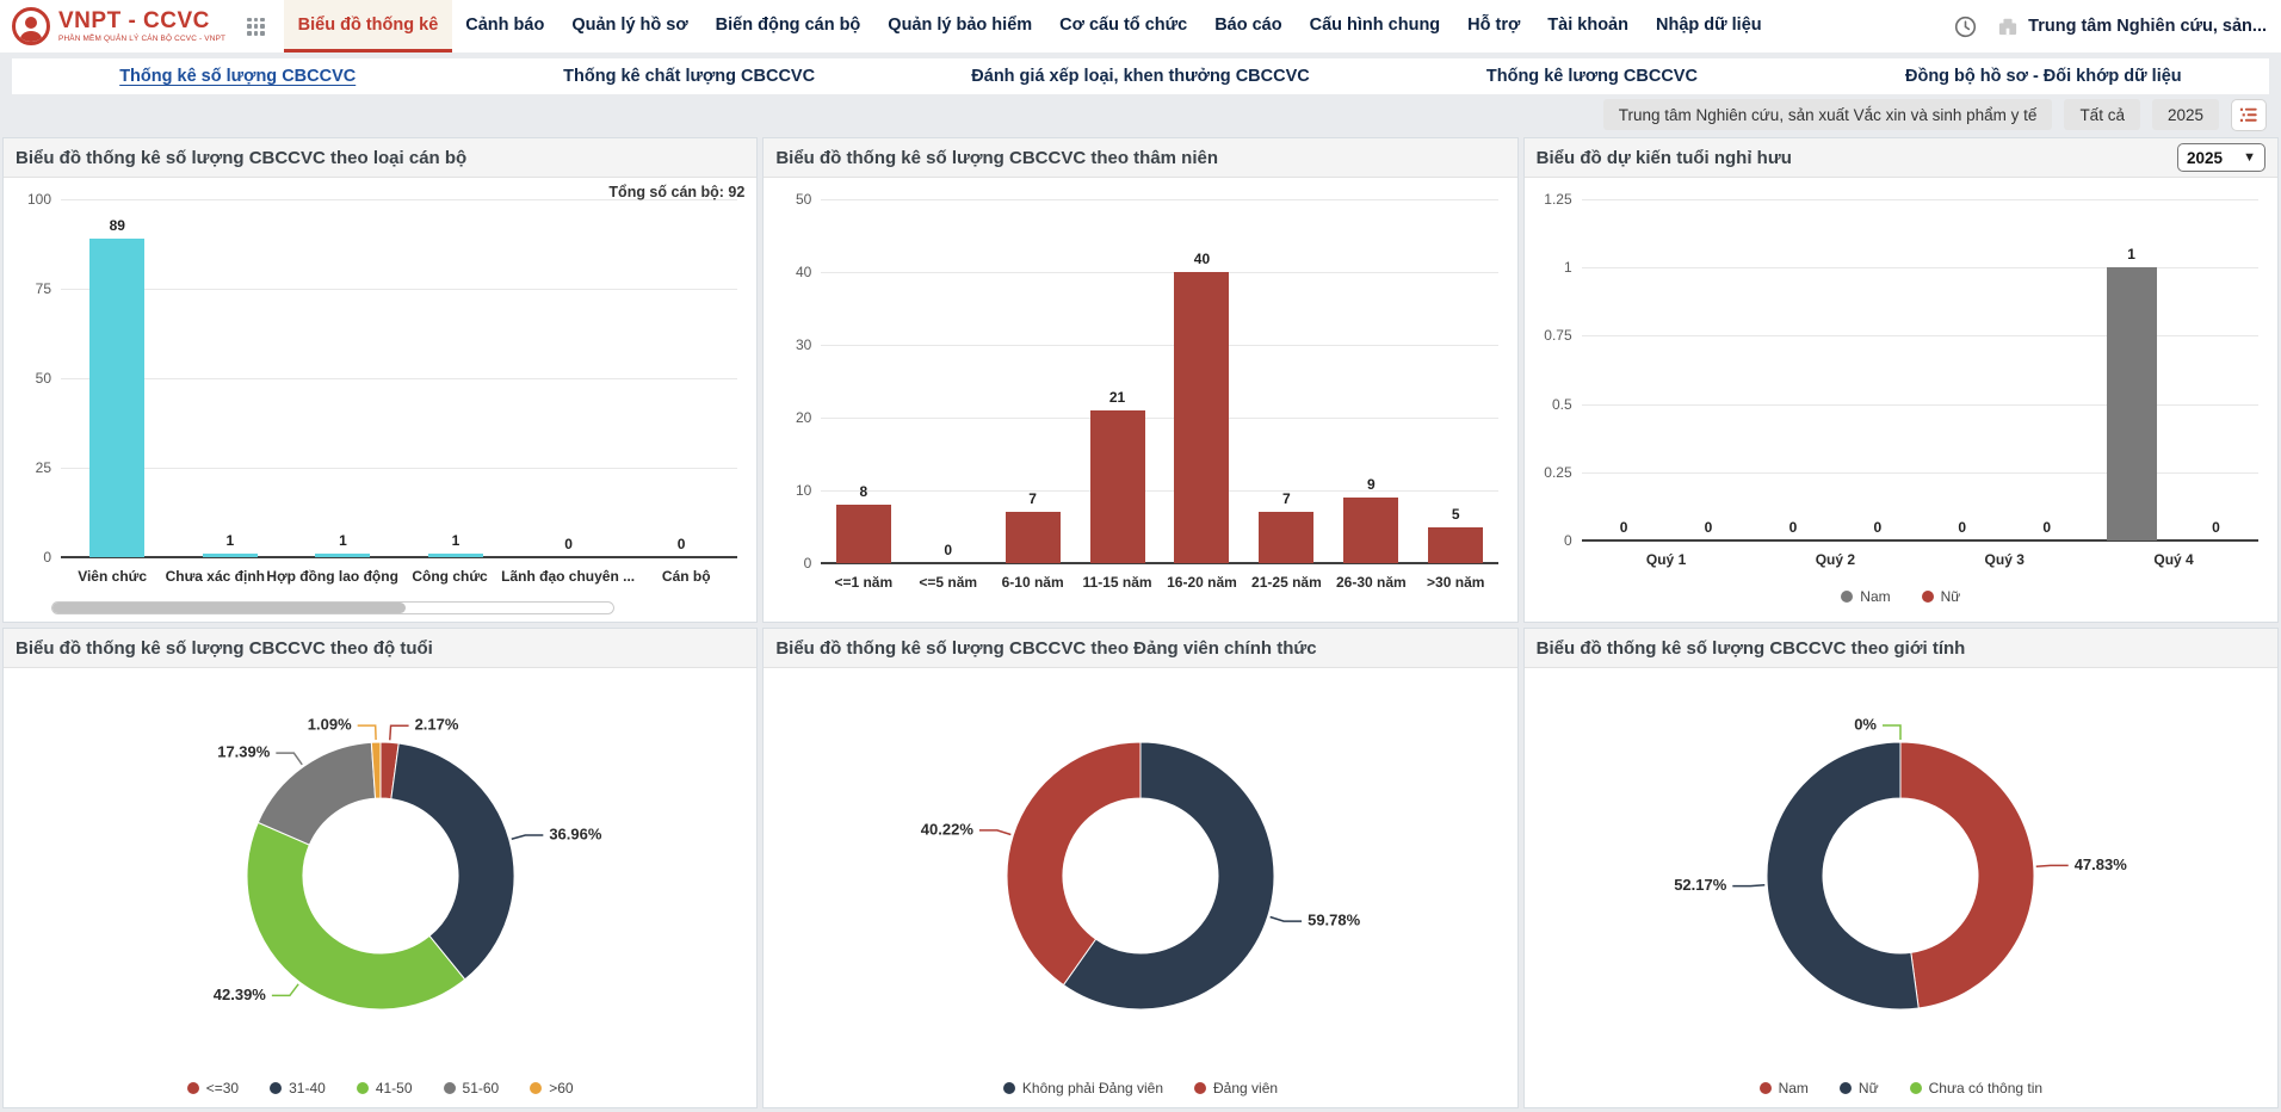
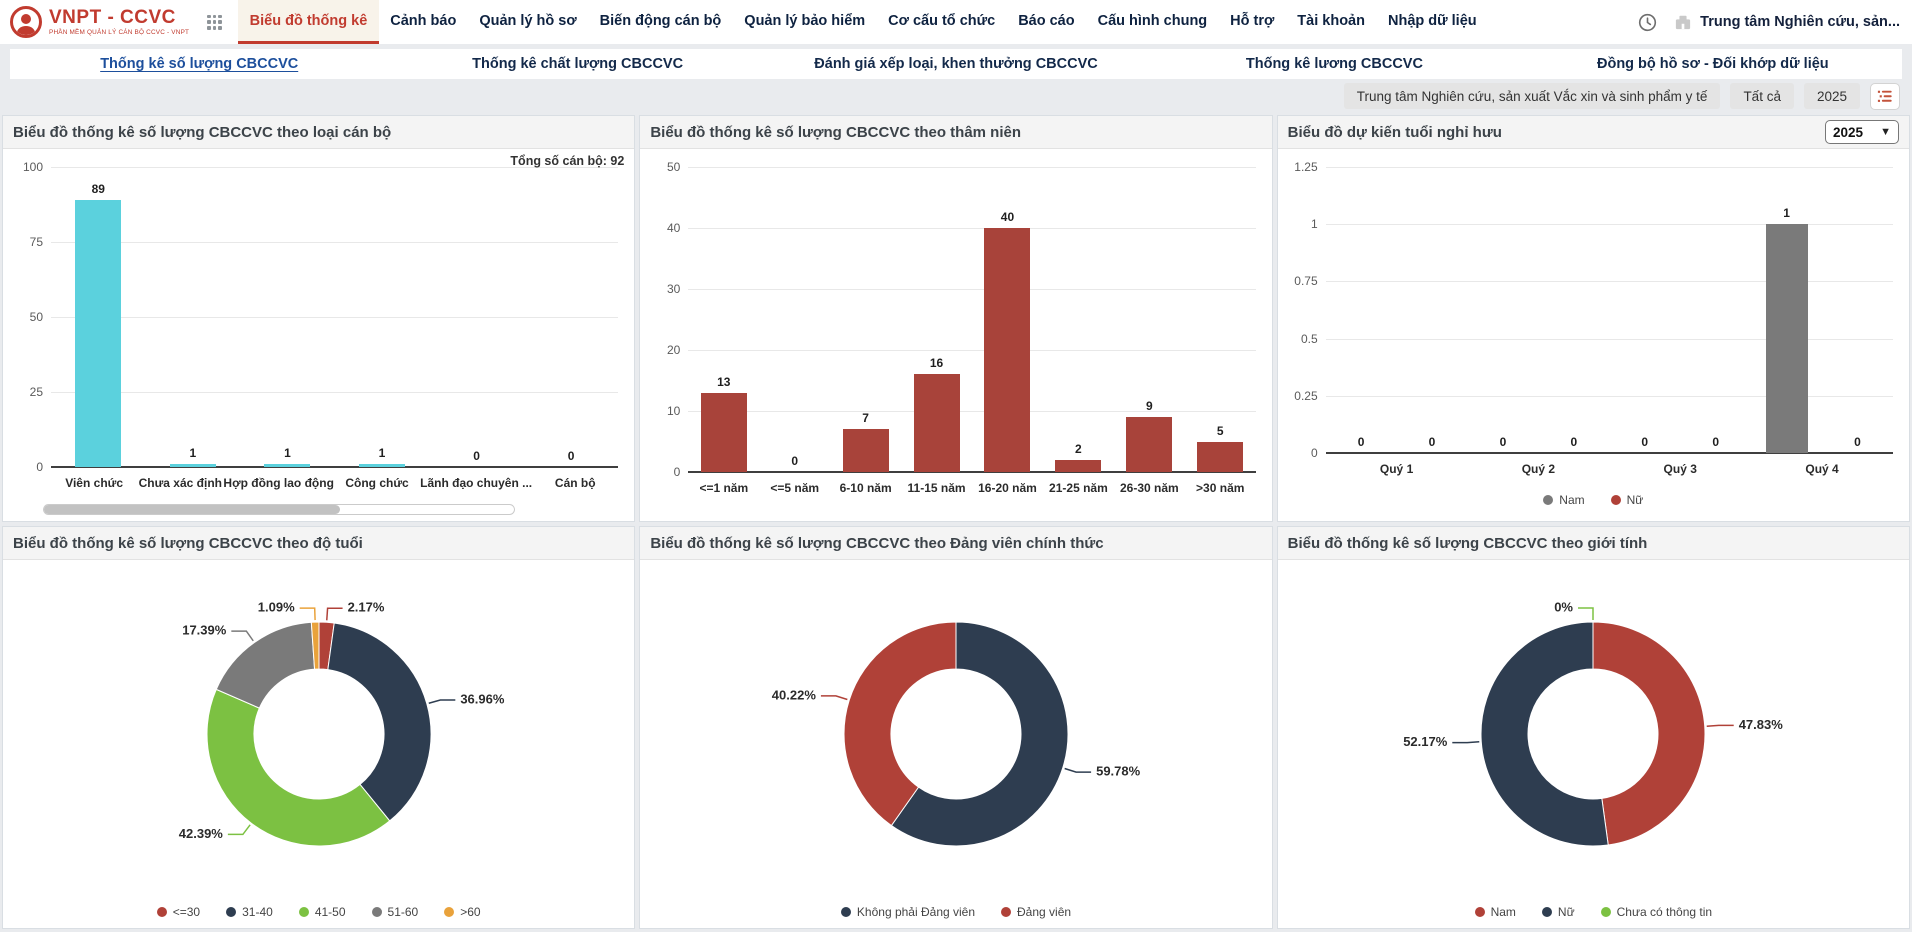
Biểu đồ thống kê số lượng CBCCVC theo thâm niên/<=1 năm: 8 -> 13
Biểu đồ thống kê số lượng CBCCVC theo thâm niên/11-15 năm: 21 -> 16
Biểu đồ thống kê số lượng CBCCVC theo thâm niên/21-25 năm: 7 -> 2
